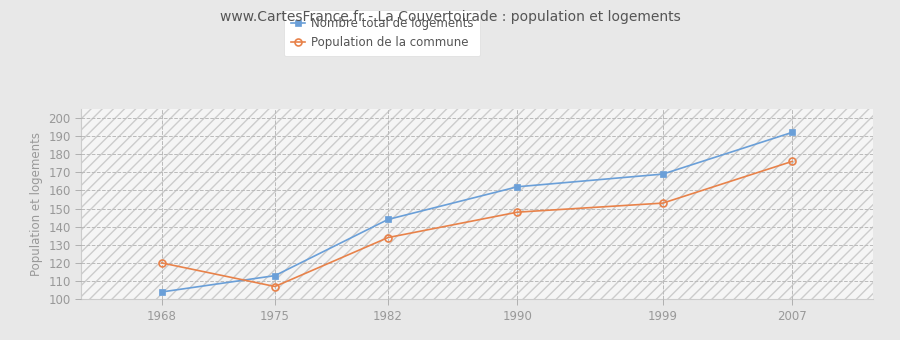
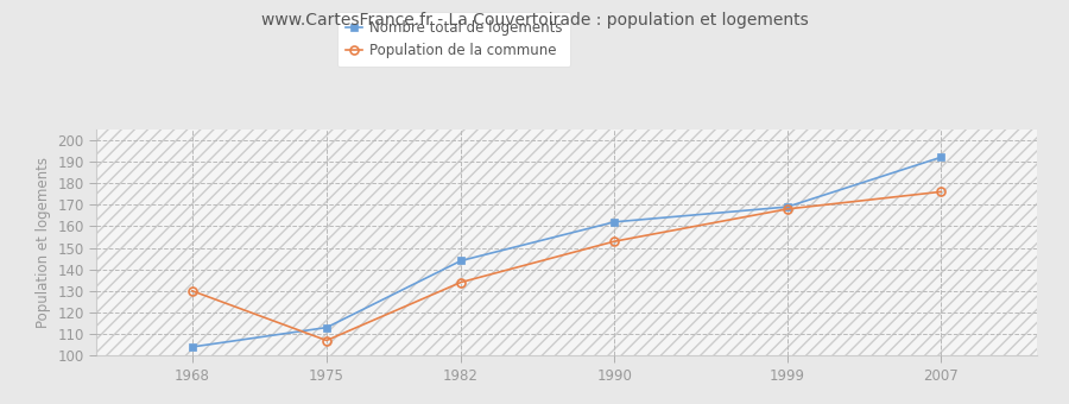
Population de la commune/1968: 120 -> 130
Population de la commune/1990: 148 -> 153
Population de la commune/1999: 153 -> 168
